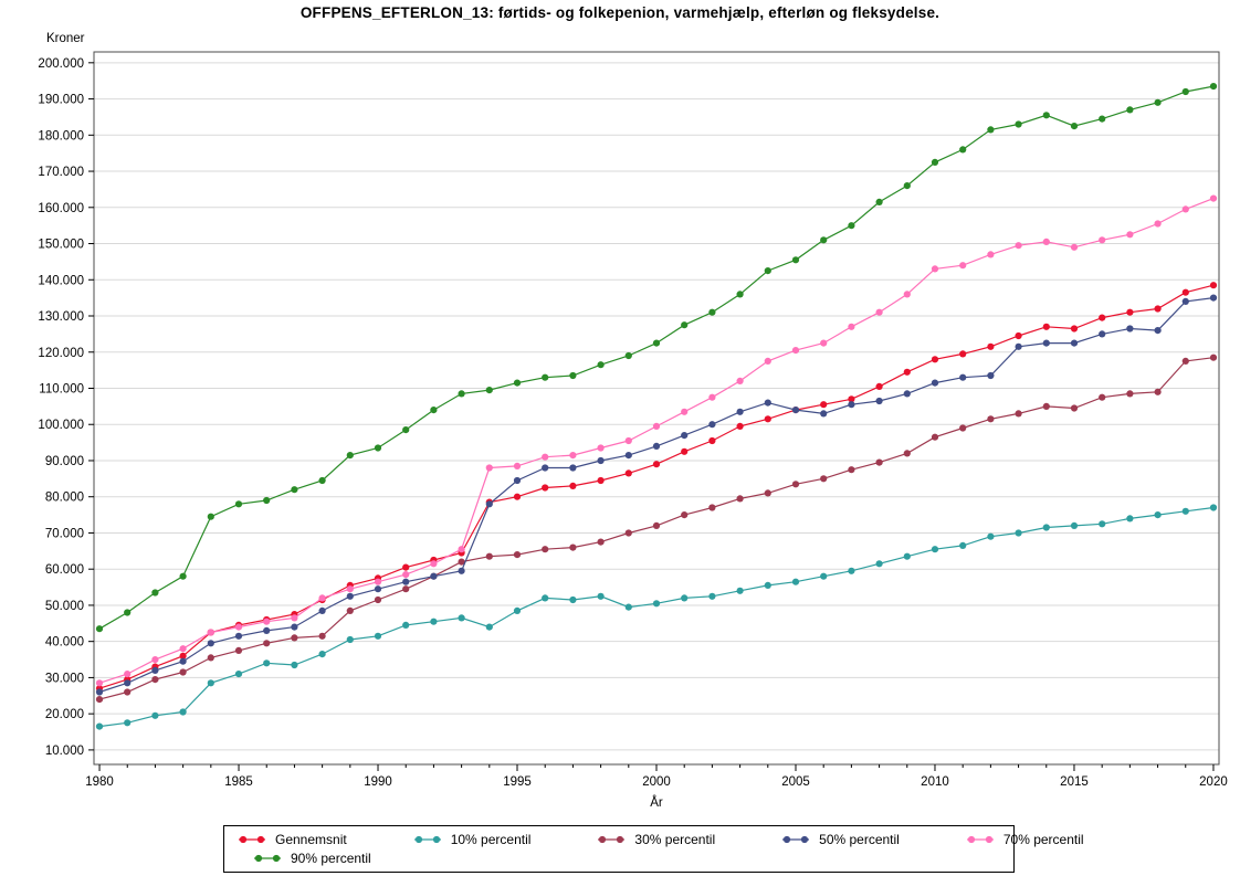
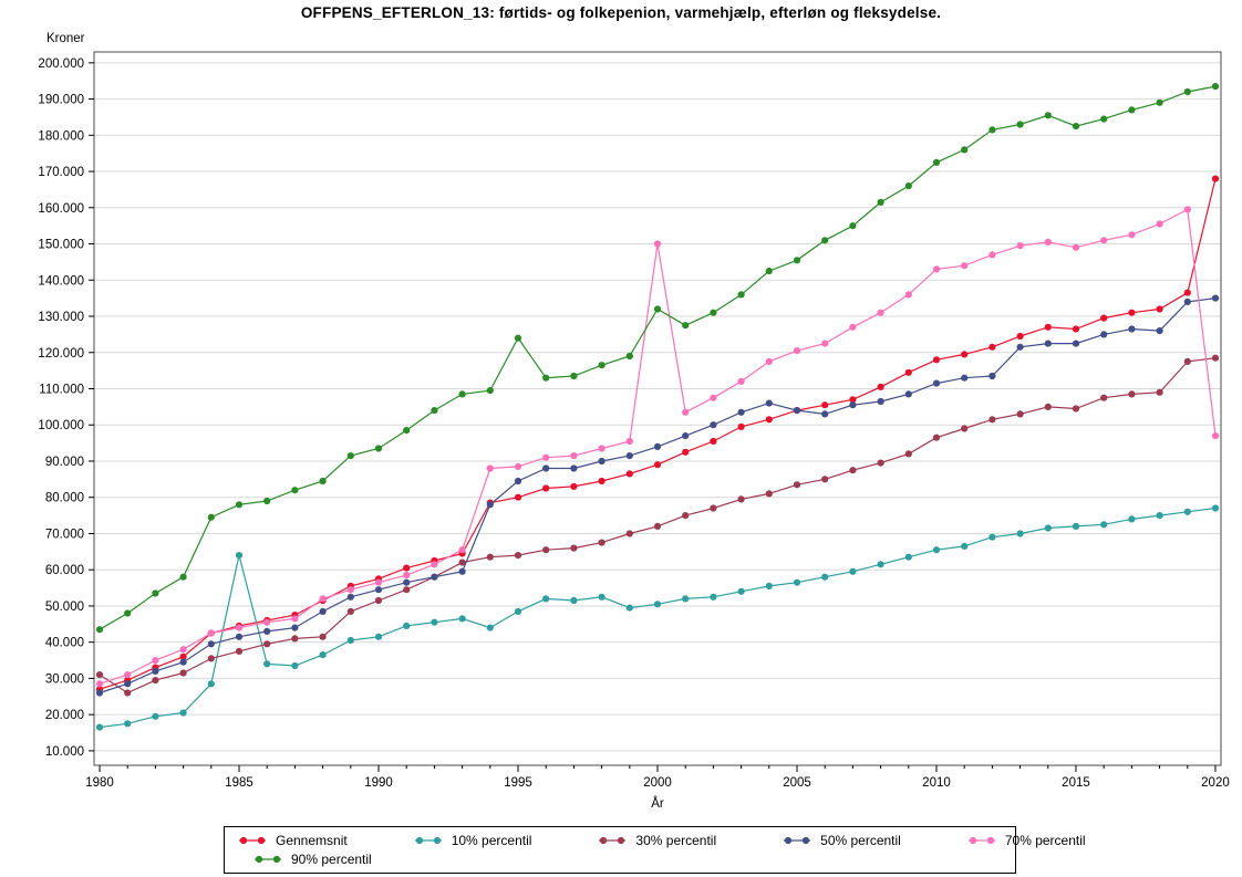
30% percentil/1980: 24000 -> 31000
10% percentil/1985: 31000 -> 64000
90% percentil/1995: 112000 -> 124000
70% percentil/2000: 100000 -> 150000
90% percentil/2000: 122000 -> 132000
Gennemsnit/2020: 138000 -> 168000
70% percentil/2020: 162000 -> 97000
